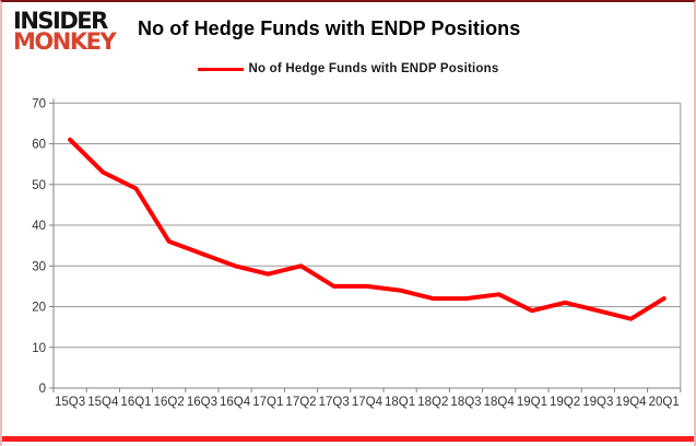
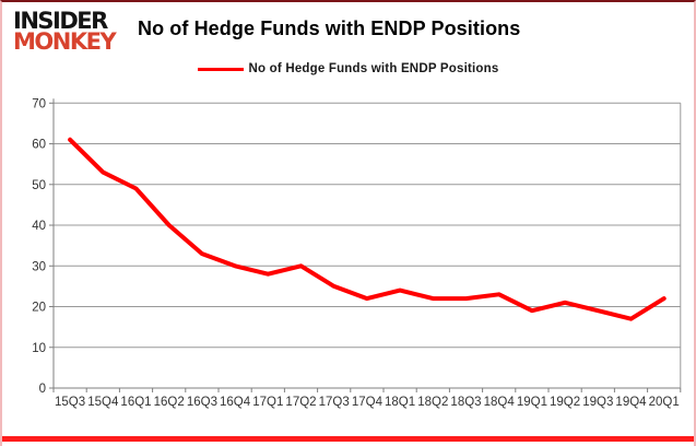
16Q2: 36 -> 40
17Q4: 25 -> 22
